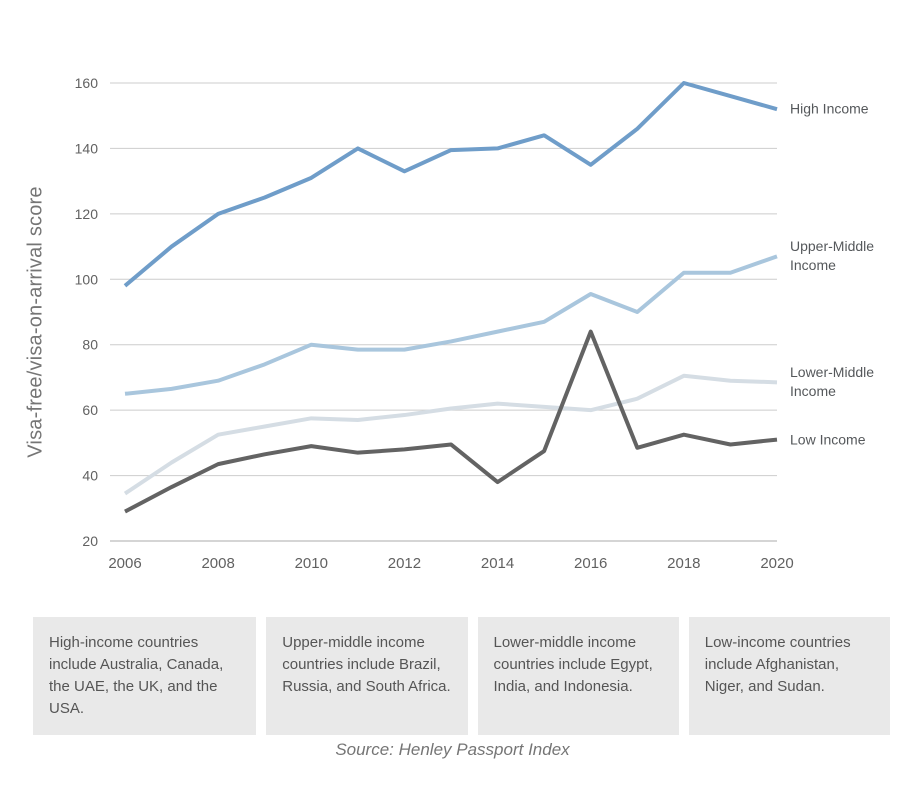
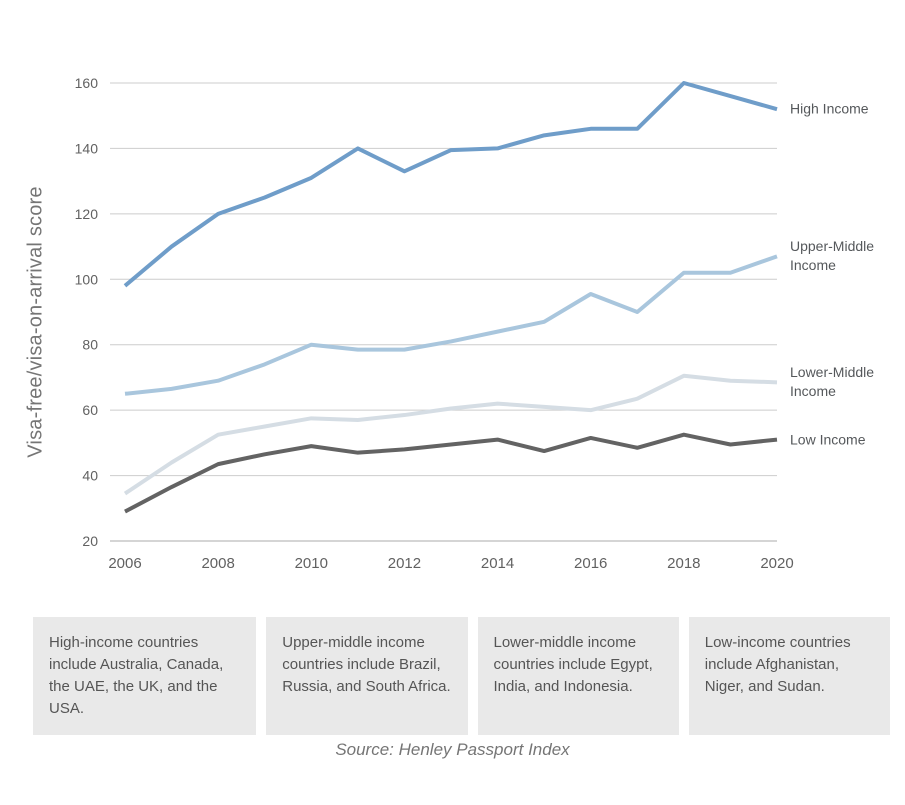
Low Income/2014: 38 -> 51
High Income/2016: 135 -> 146
Low Income/2016: 84 -> 52
